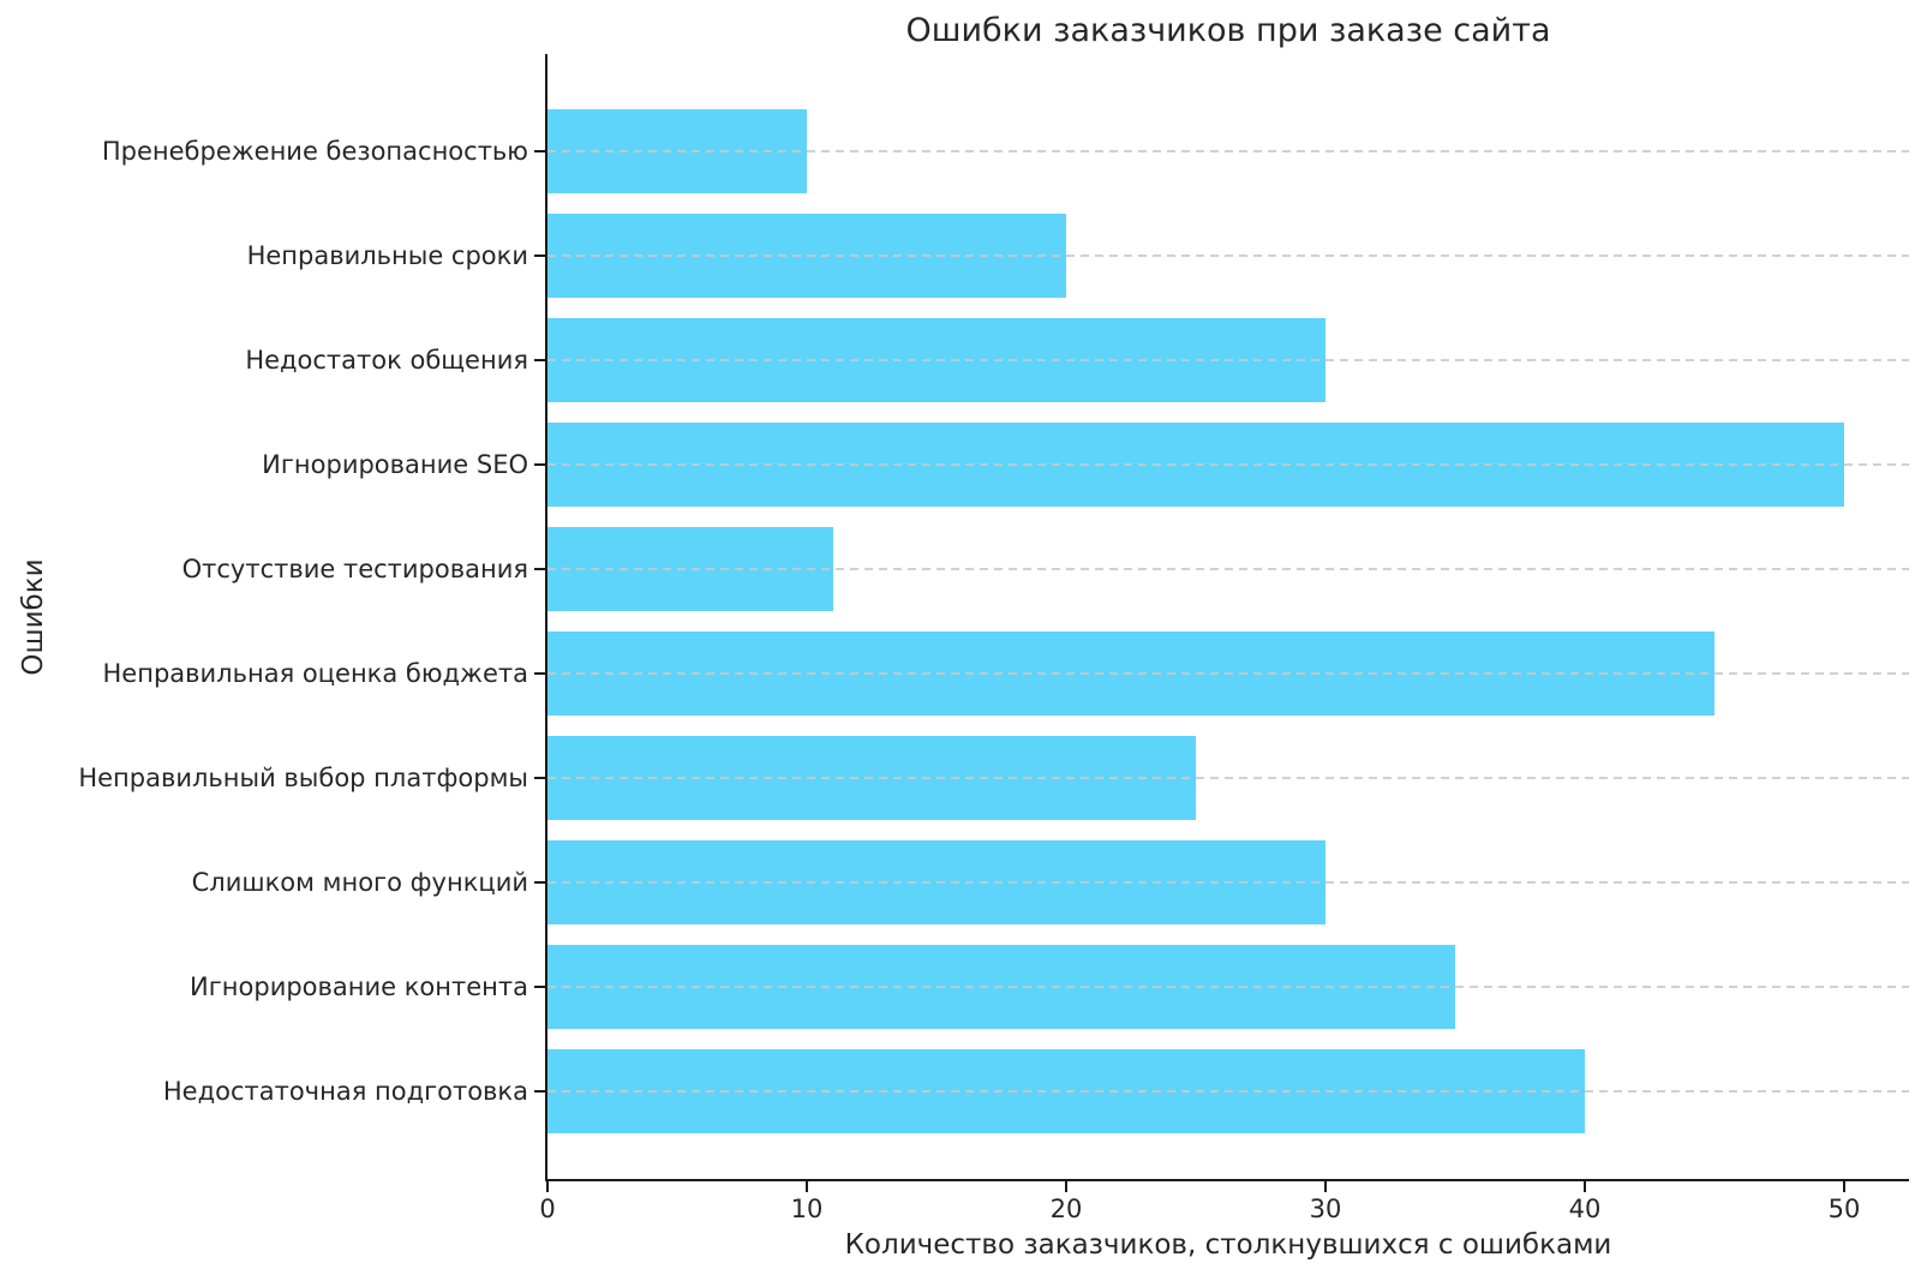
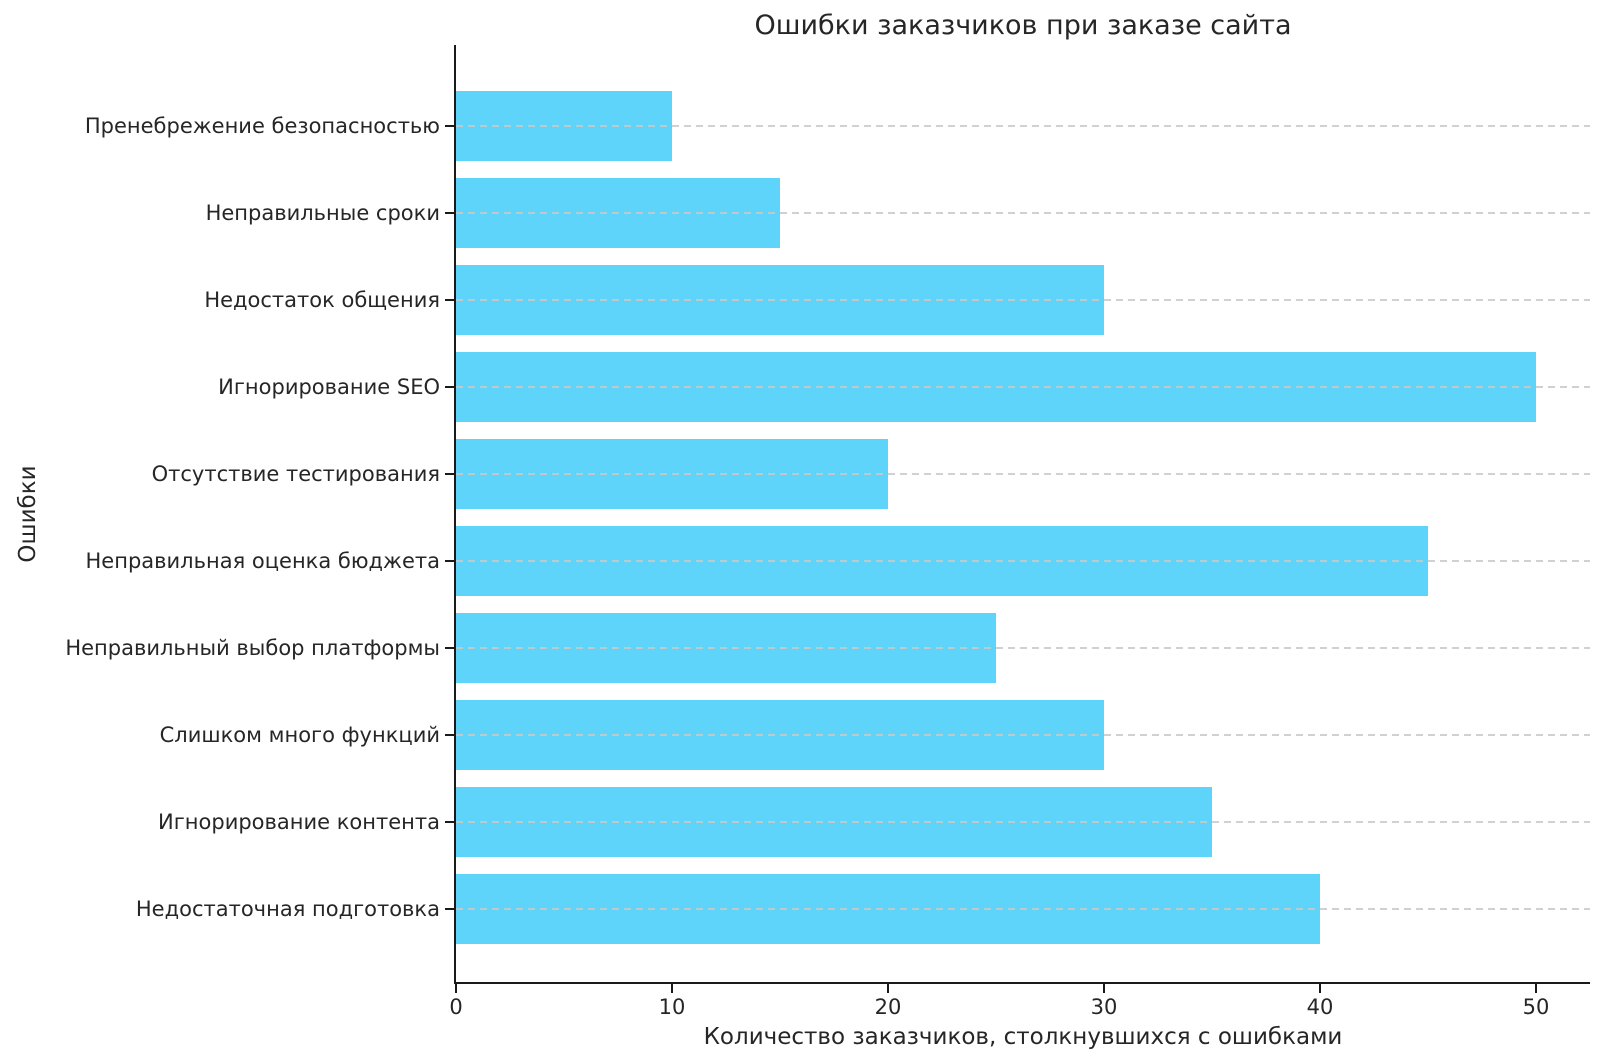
Неправильные сроки: 20 -> 15
Отсутствие тестирования: 11 -> 20
